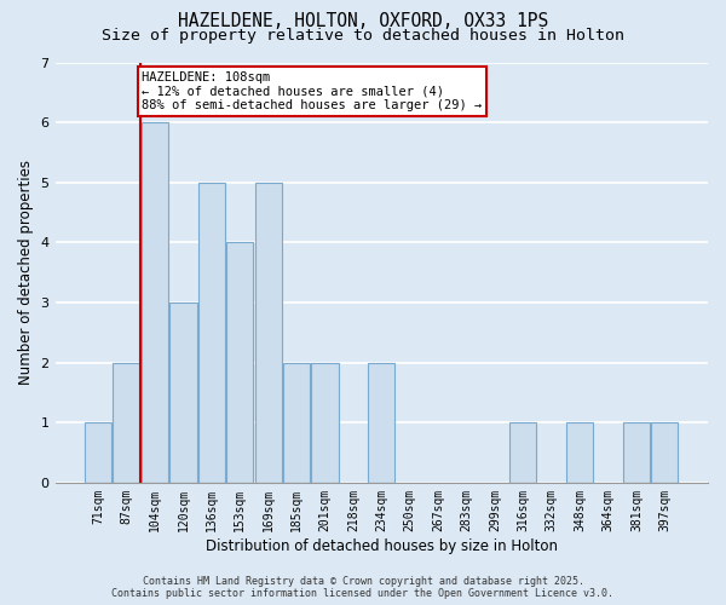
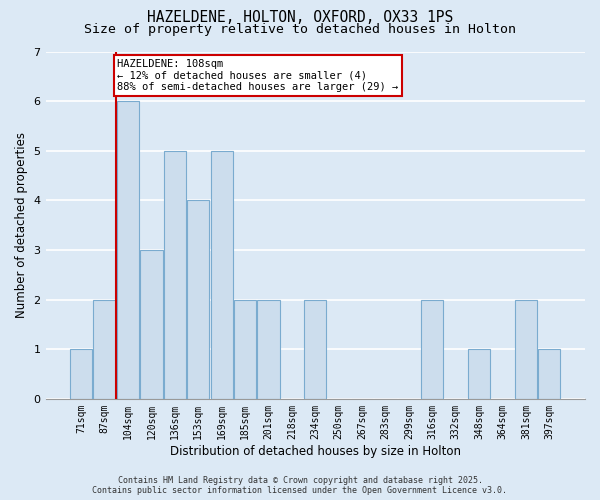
316sqm: 1 -> 2
381sqm: 1 -> 2
